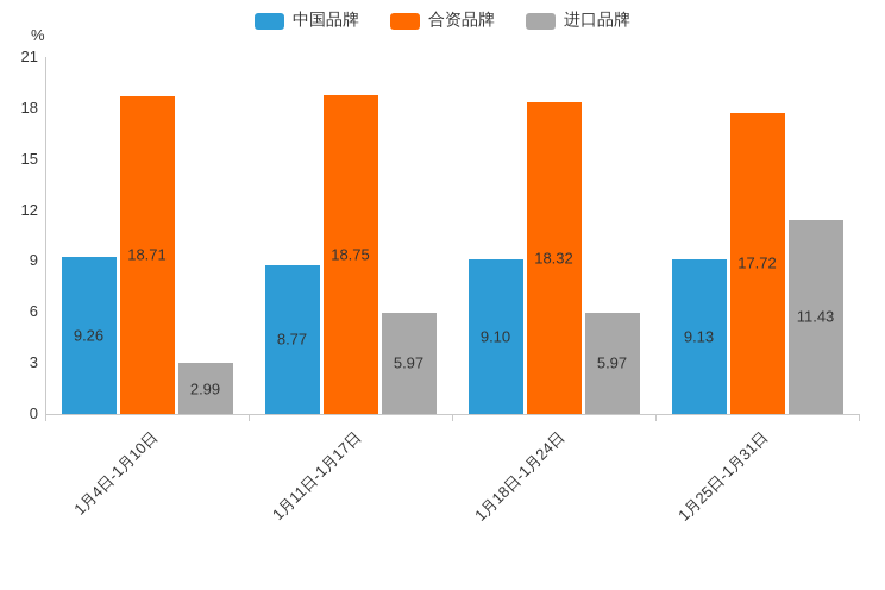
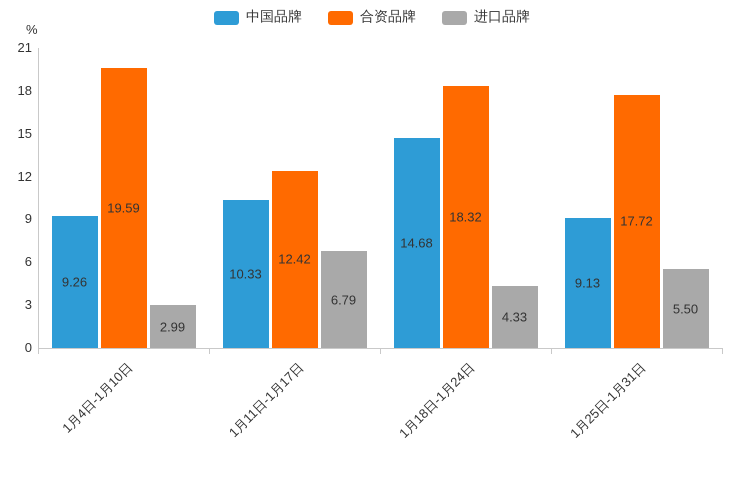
合资品牌/1月4日-1月10日: 18.71 -> 19.59
中国品牌/1月11日-1月17日: 8.77 -> 10.33
合资品牌/1月11日-1月17日: 18.75 -> 12.42
进口品牌/1月11日-1月17日: 5.97 -> 6.79
中国品牌/1月18日-1月24日: 9.10 -> 14.68
进口品牌/1月18日-1月24日: 5.97 -> 4.33
进口品牌/1月25日-1月31日: 11.43 -> 5.50
